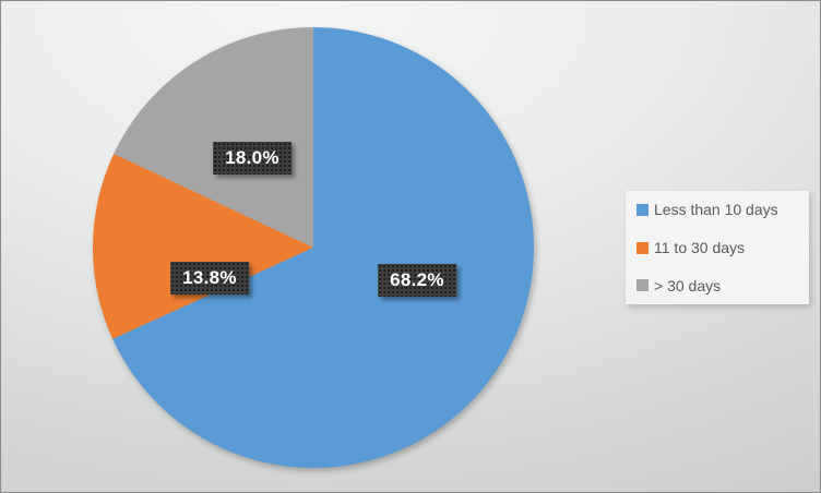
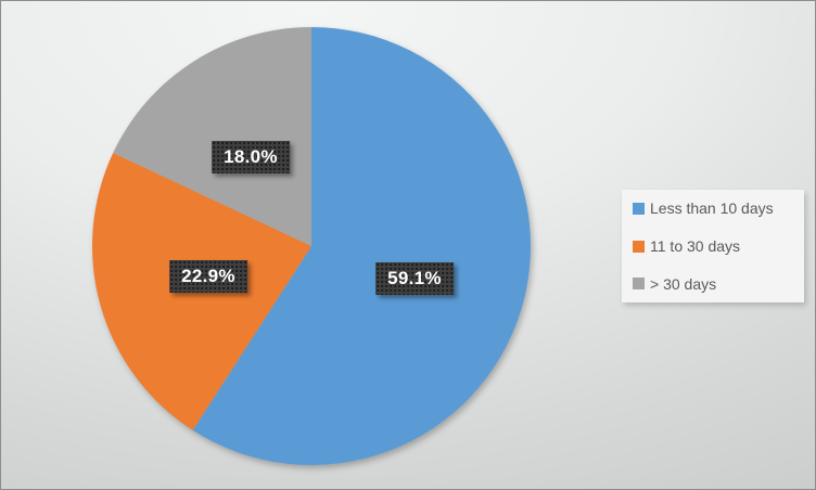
Less than 10 days: 68.2% -> 59.1%
11 to 30 days: 13.8% -> 22.9%
